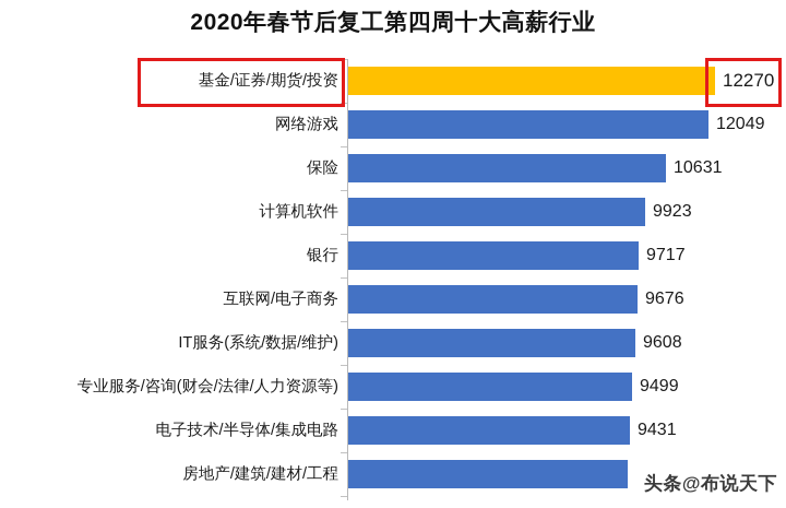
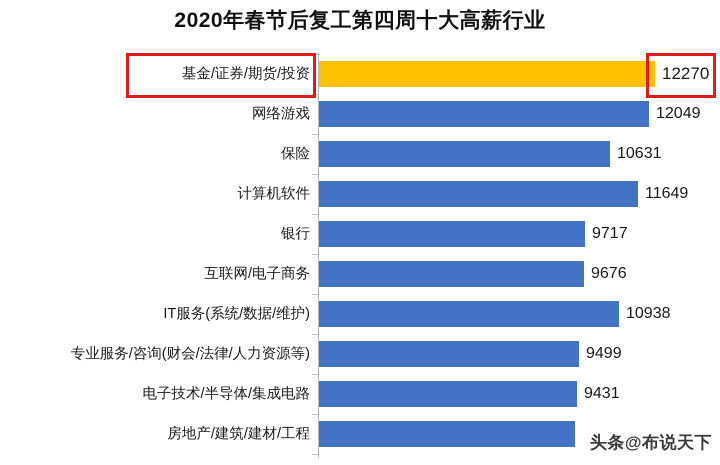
计算机软件: 9923 -> 11649
IT服务(系统/数据/维护): 9608 -> 10938
